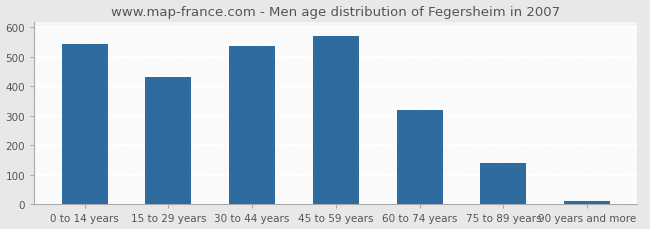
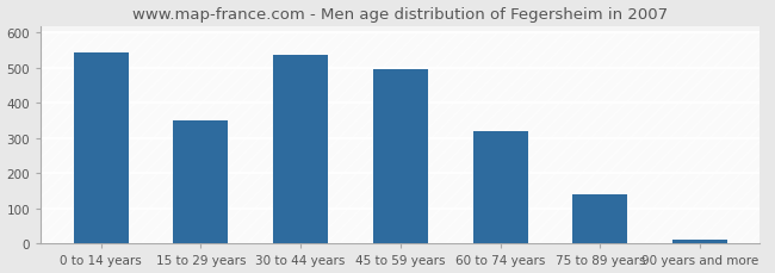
15 to 29 years: 433 -> 350
45 to 59 years: 572 -> 495
